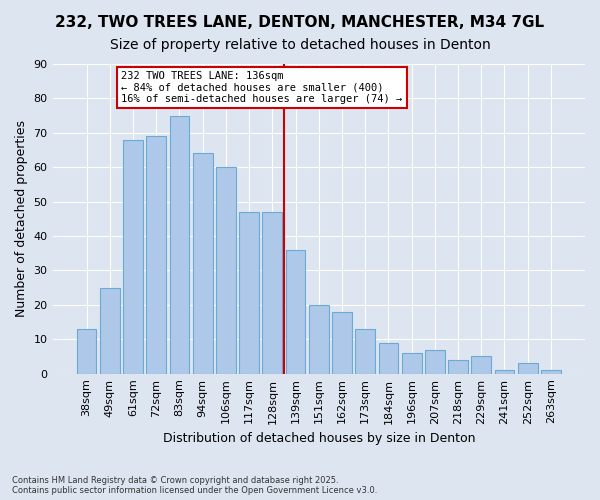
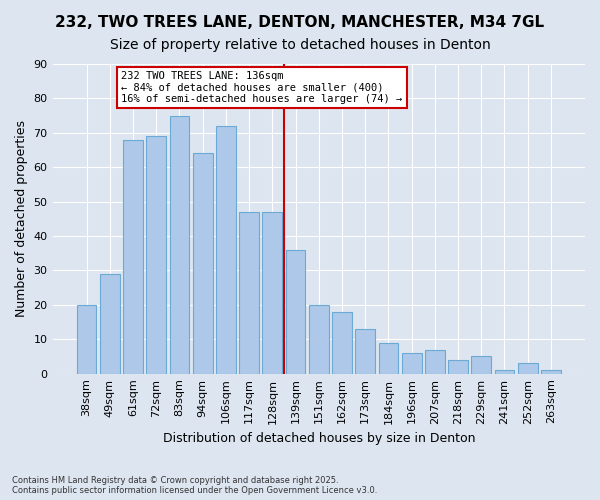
38sqm: 13 -> 20
49sqm: 25 -> 29
106sqm: 60 -> 72
